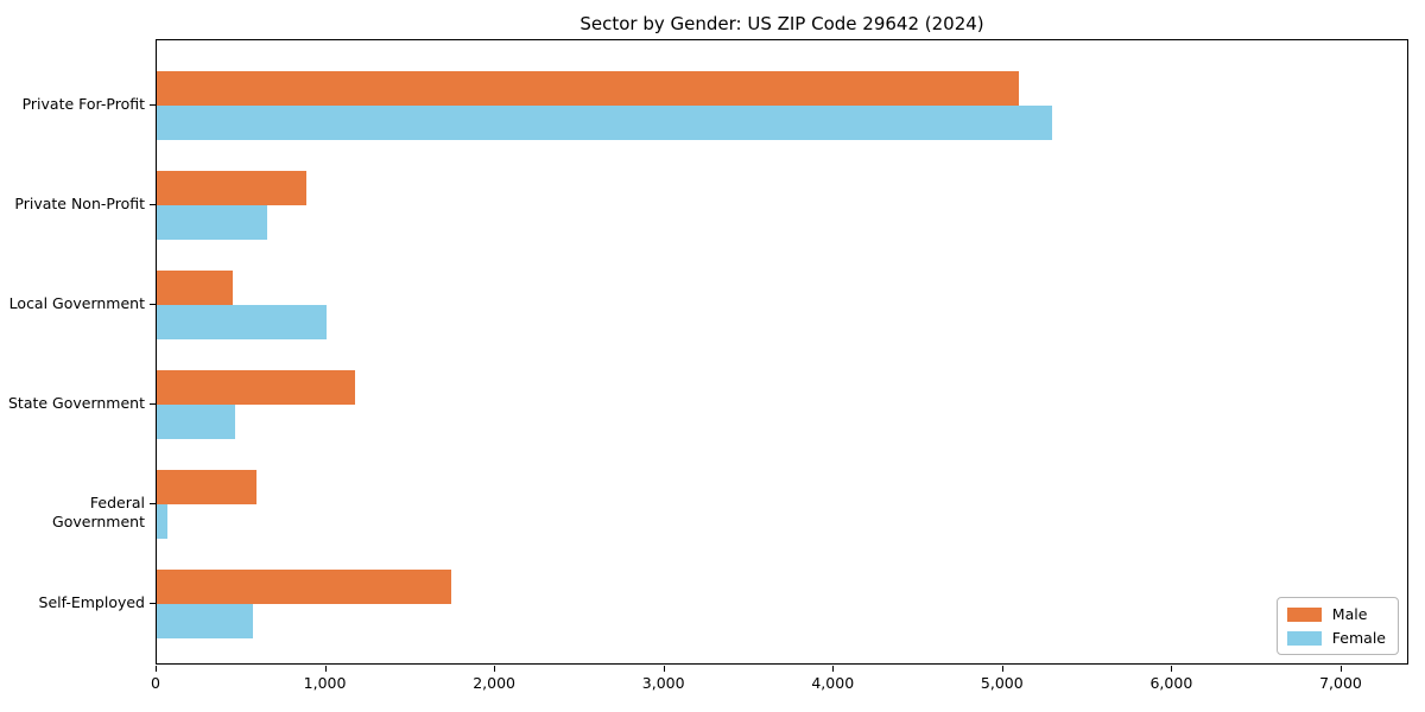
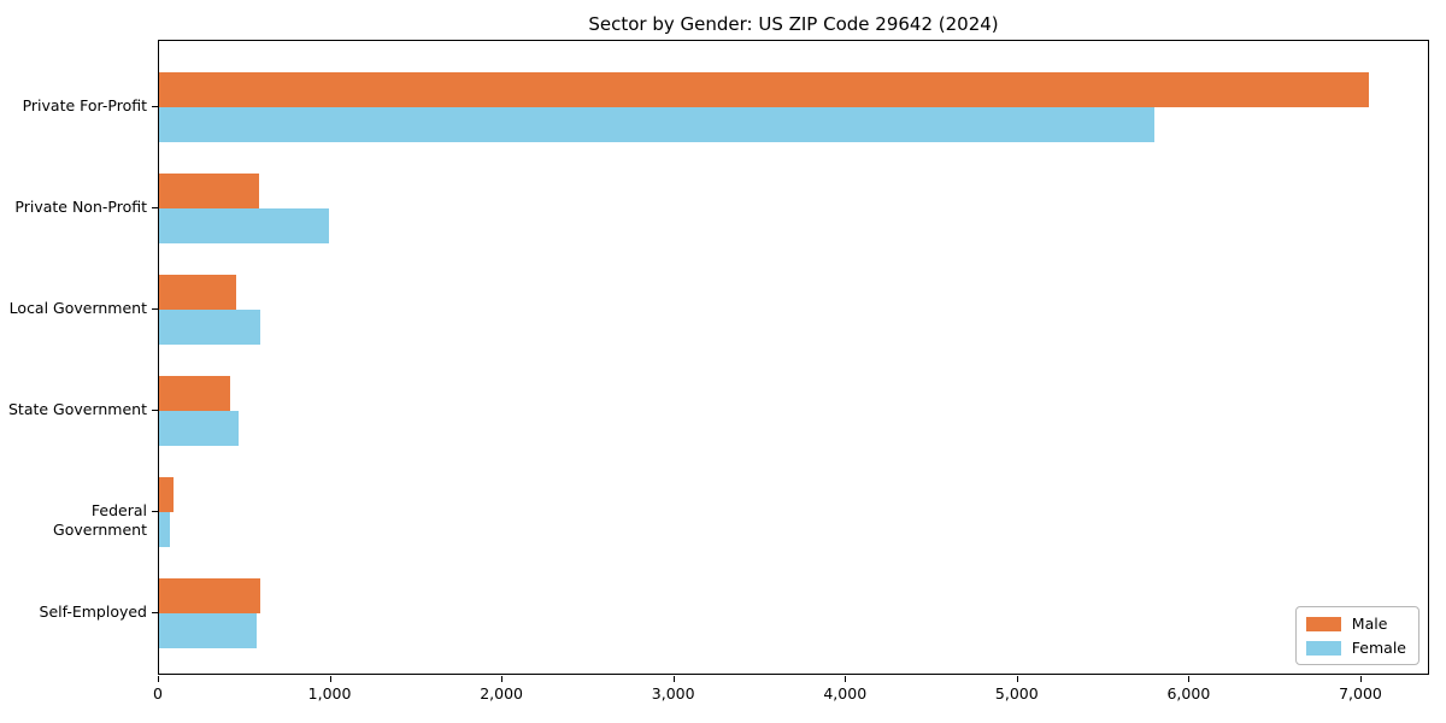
Male/Private For-Profit: 5090 -> 7040
Female/Private For-Profit: 5290 -> 5790
Male/Private Non-Profit: 880 -> 580
Female/Private Non-Profit: 650 -> 990
Female/Local Government: 1000 -> 590
Male/State Government: 1170 -> 410
Male/Federal Government: 590 -> 80
Male/Self-Employed: 1740 -> 590
